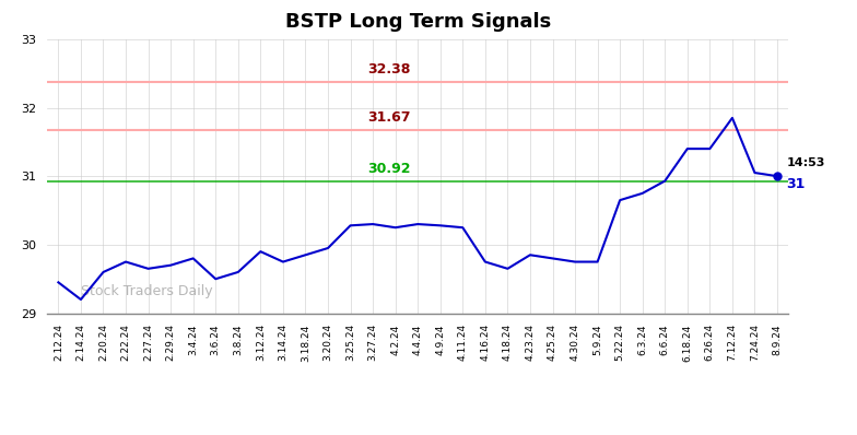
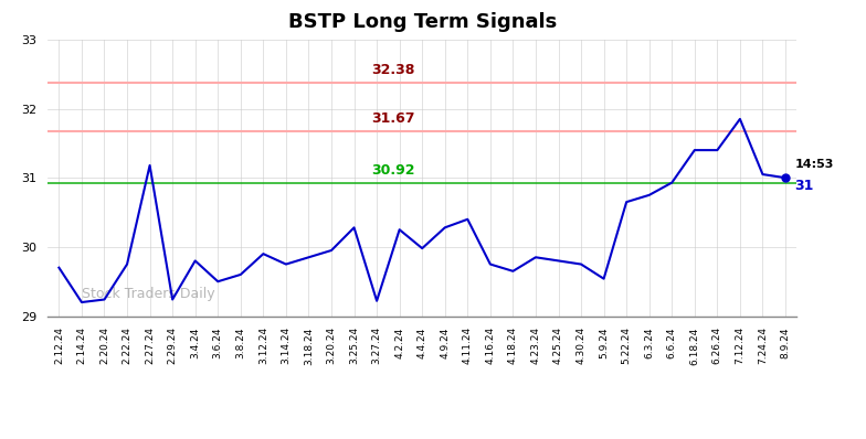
2.12.24: 29.45 -> 29.70
2.20.24: 29.60 -> 29.24
2.27.24: 29.65 -> 31.18
2.29.24: 29.70 -> 29.24
3.27.24: 30.30 -> 29.22
4.4.24: 30.30 -> 29.98
4.11.24: 30.25 -> 30.40
5.9.24: 29.75 -> 29.54
